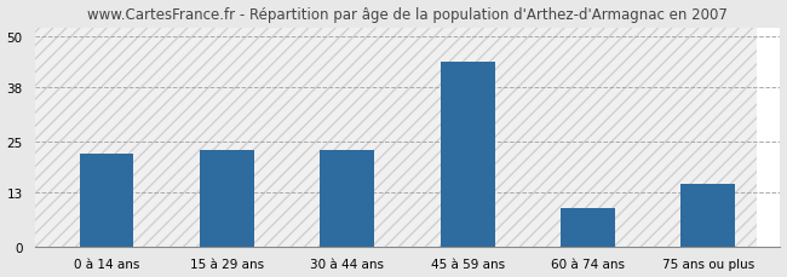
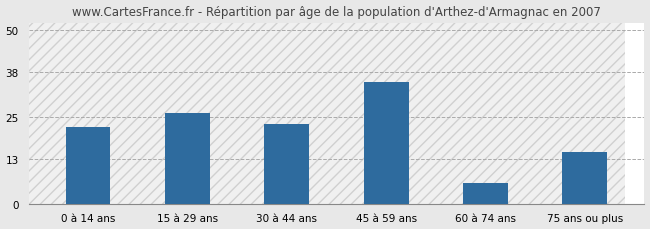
15 à 29 ans: 23 -> 26
45 à 59 ans: 44 -> 35
60 à 74 ans: 9 -> 6
